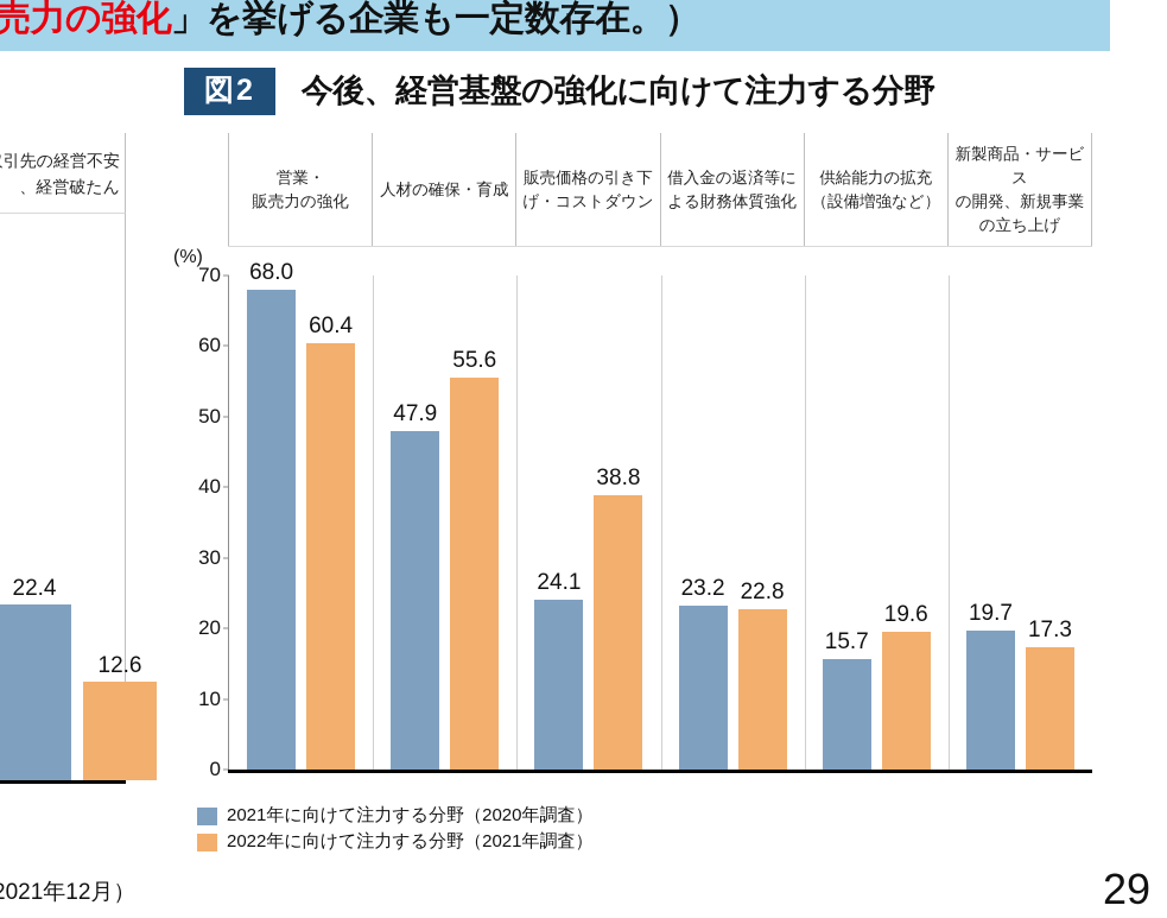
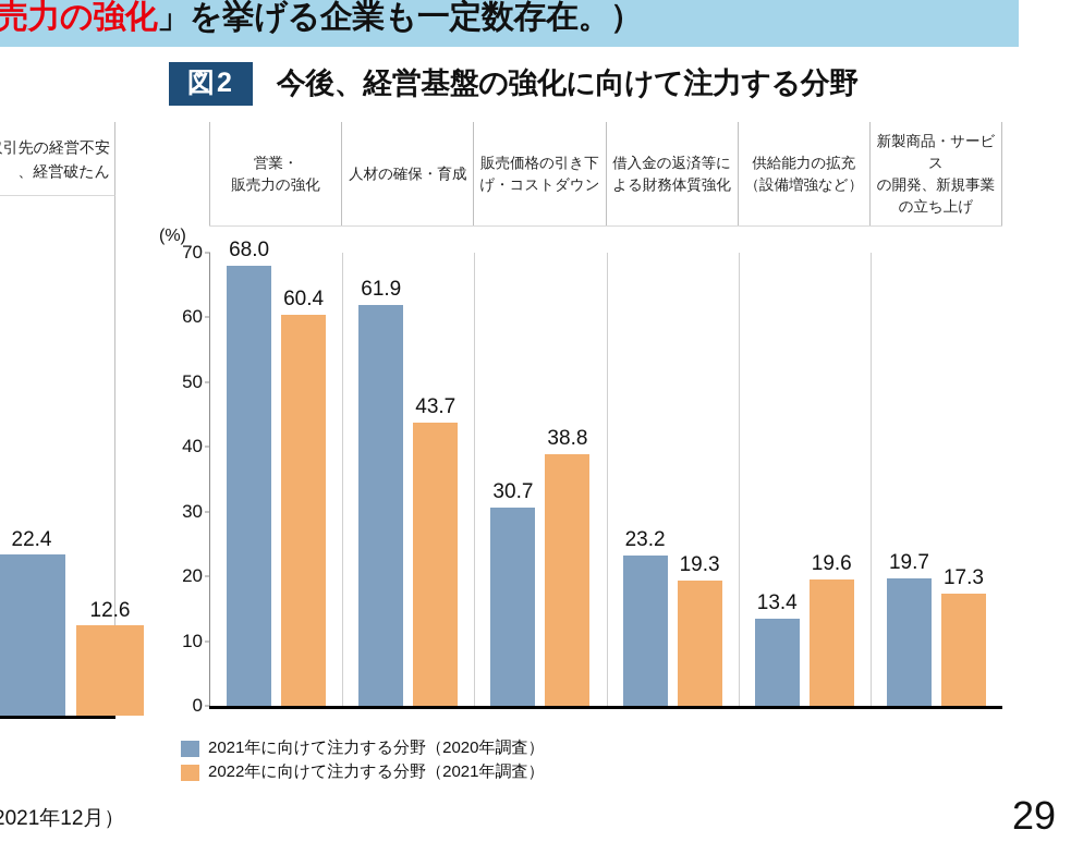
2021年に向けて注力する分野（2020年調査）/人材の確保・育成: 47.9 -> 61.9
2022年に向けて注力する分野（2021年調査）/人材の確保・育成: 55.6 -> 43.7
2021年に向けて注力する分野（2020年調査）/販売価格の引き下 げ・コストダウン: 24.1 -> 30.7
2022年に向けて注力する分野（2021年調査）/借入金の返済等に よる財務体質強化: 22.8 -> 19.3
2021年に向けて注力する分野（2020年調査）/供給能力の拡充 （設備増強など）: 15.7 -> 13.4
